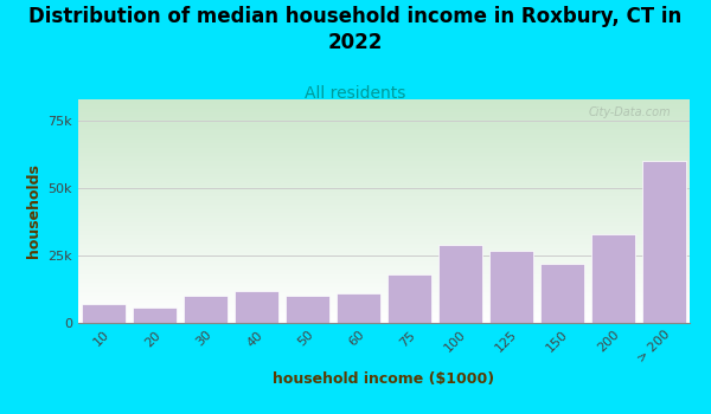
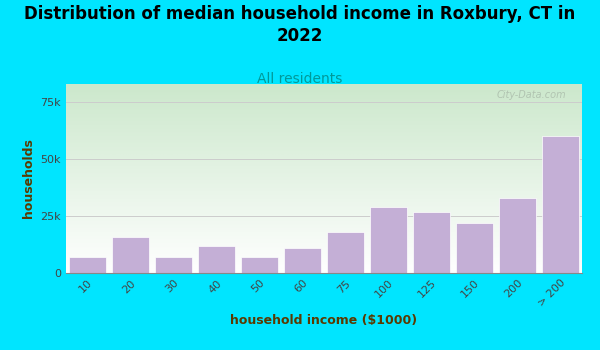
20: 5.5k -> 16.0k
30: 10.0k -> 7.0k
50: 10.0k -> 7.0k
